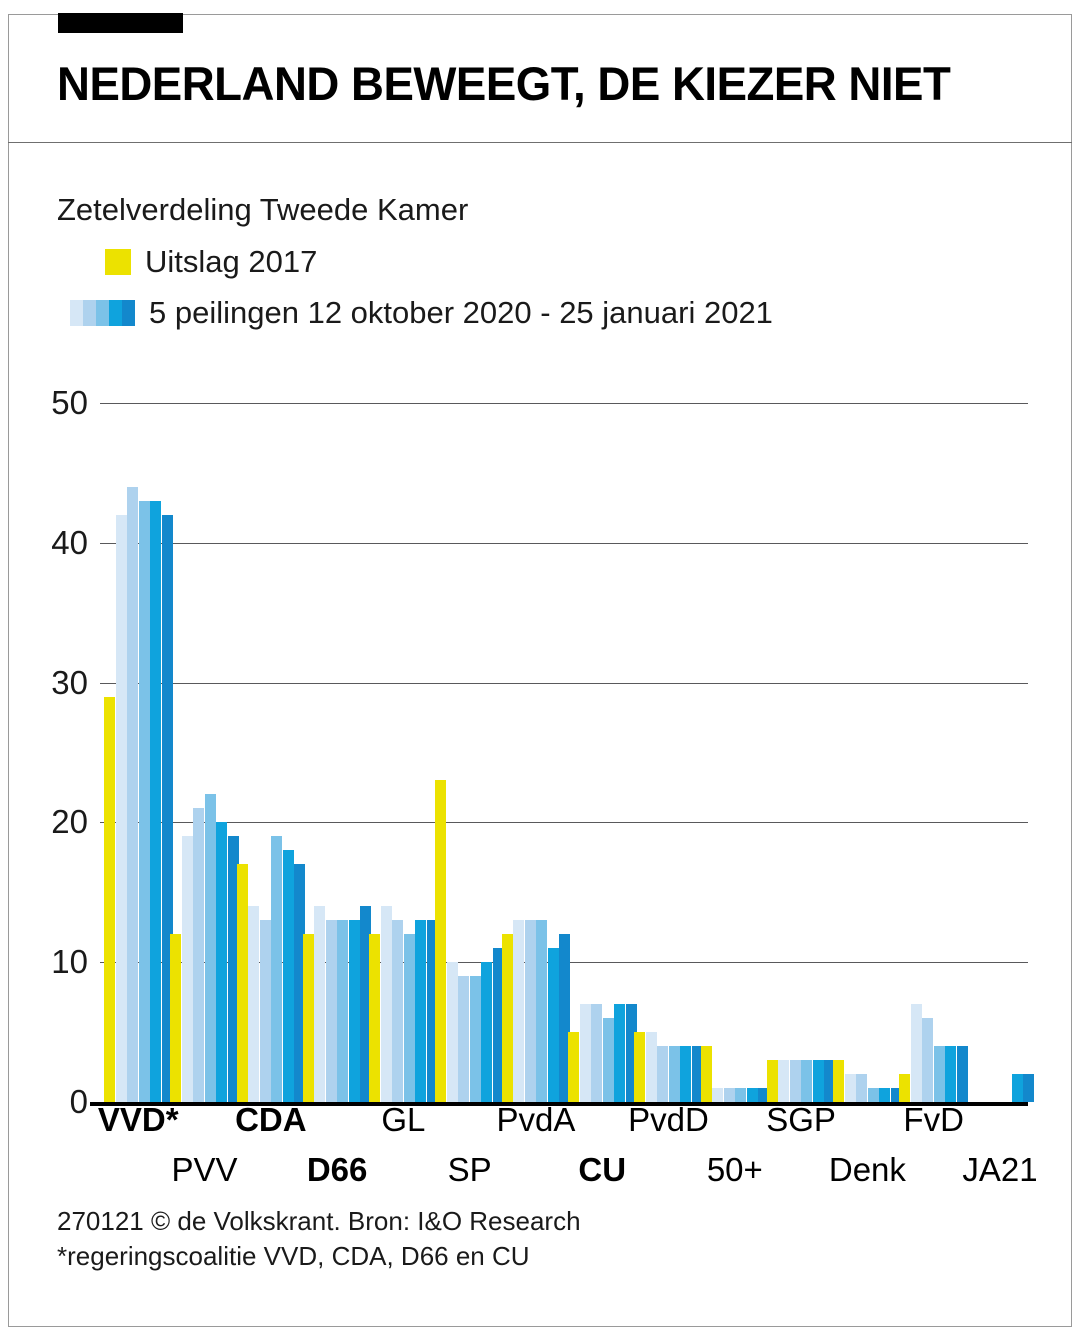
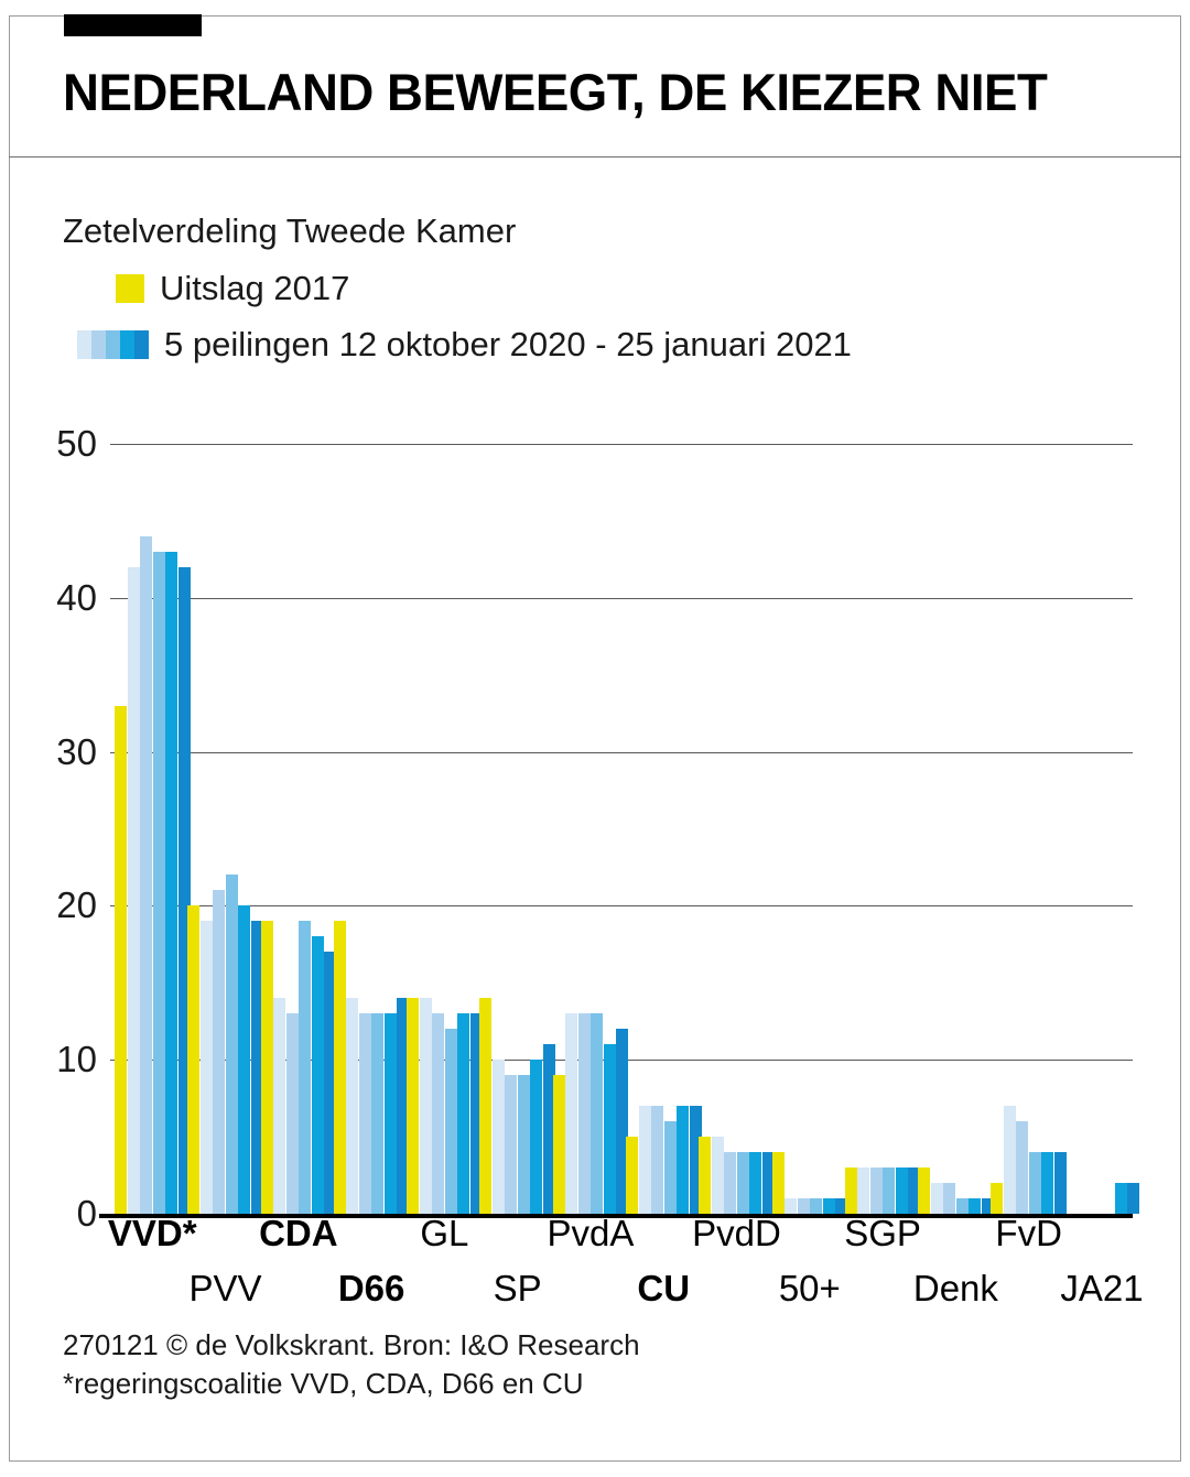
Uitslag 2017/VVD*: 29 -> 33
Uitslag 2017/PVV: 12 -> 20
Uitslag 2017/CDA: 17 -> 19
Uitslag 2017/D66: 12 -> 19
Uitslag 2017/GL: 12 -> 14
Uitslag 2017/SP: 23 -> 14
Uitslag 2017/PvdA: 12 -> 9
